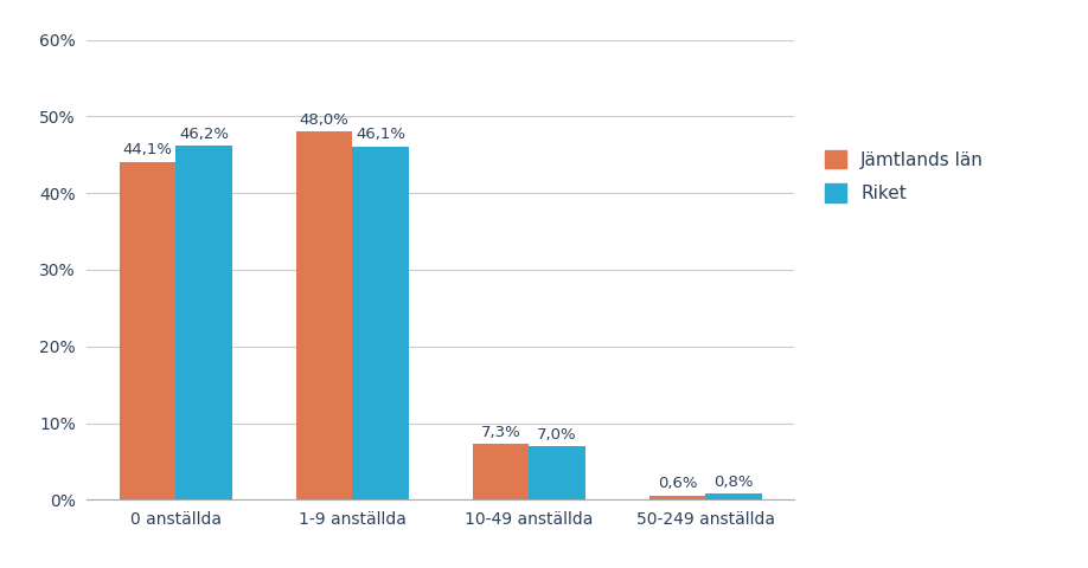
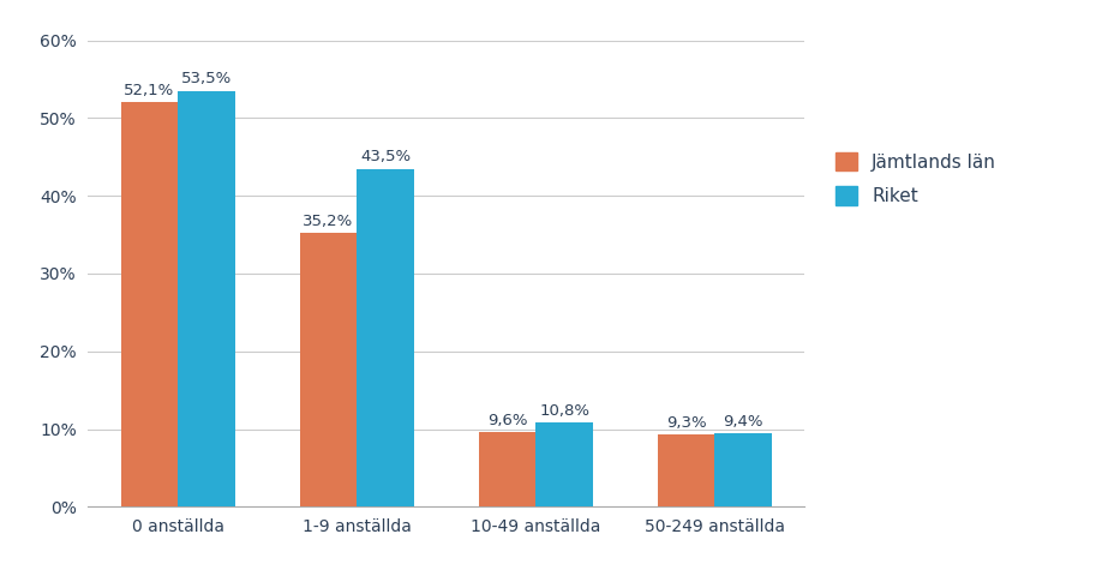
Jämtlands län/0 anställda: 44,1% -> 52,1%
Riket/0 anställda: 46,2% -> 53,5%
Jämtlands län/1-9 anställda: 48,0% -> 35,2%
Riket/1-9 anställda: 46,1% -> 43,5%
Jämtlands län/10-49 anställda: 7,3% -> 9,6%
Riket/10-49 anställda: 7,0% -> 10,8%
Jämtlands län/50-249 anställda: 0,6% -> 9,3%
Riket/50-249 anställda: 0,8% -> 9,4%
